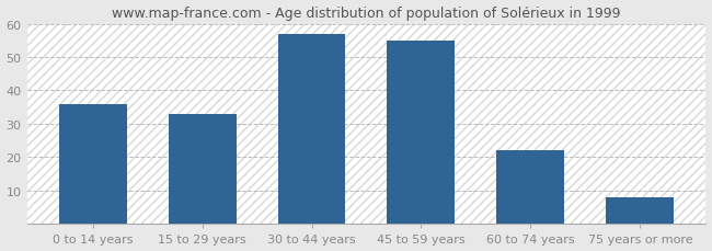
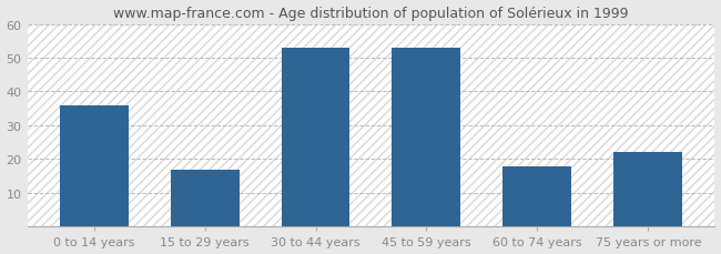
15 to 29 years: 33 -> 17
30 to 44 years: 57 -> 53
45 to 59 years: 55 -> 53
60 to 74 years: 22 -> 18
75 years or more: 8 -> 22
